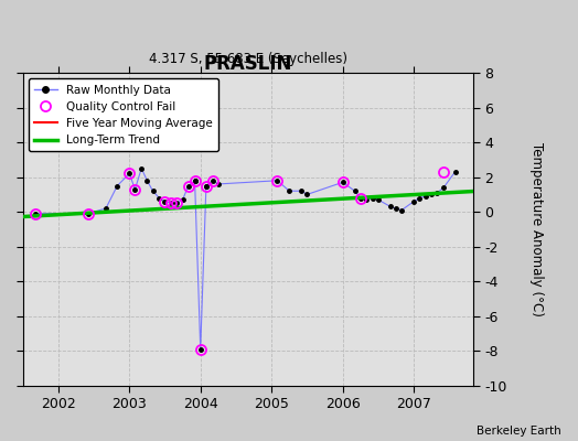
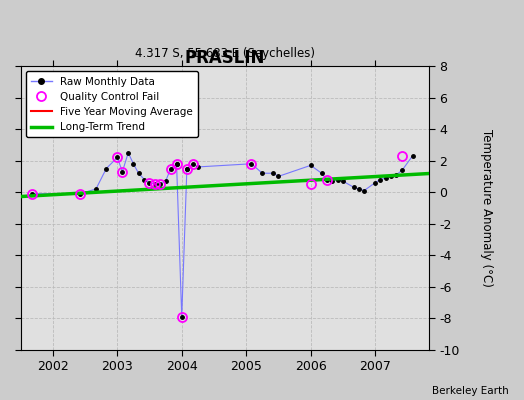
Quality Control Fail/2006: 1.7 -> 0.5
